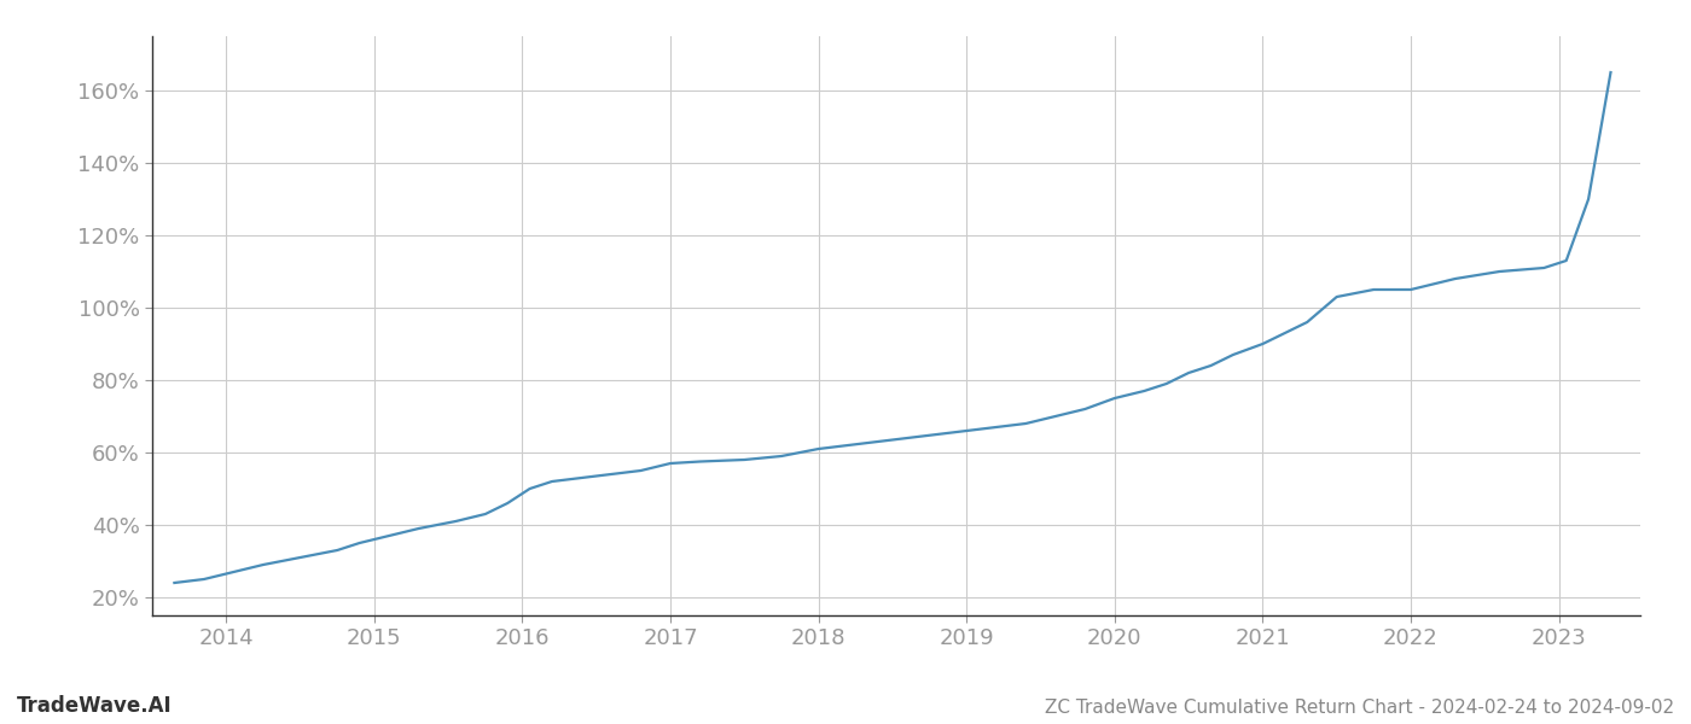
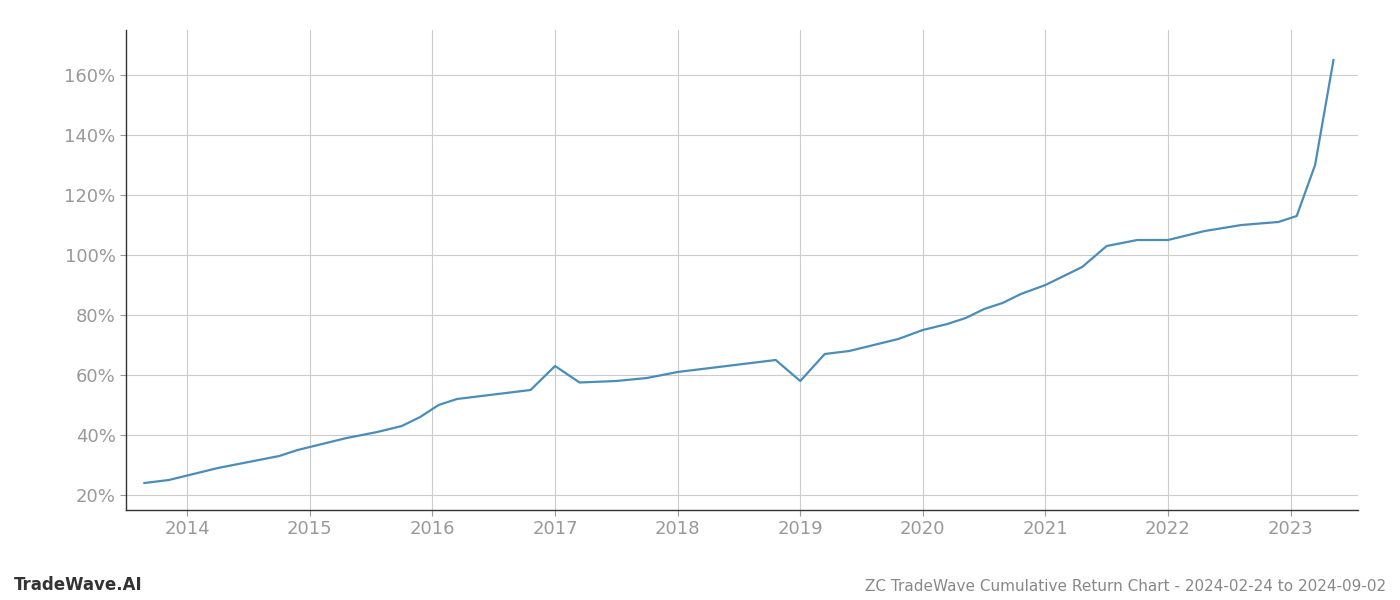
2017: 57.0% -> 63.0%
2019: 66.0% -> 58.0%
